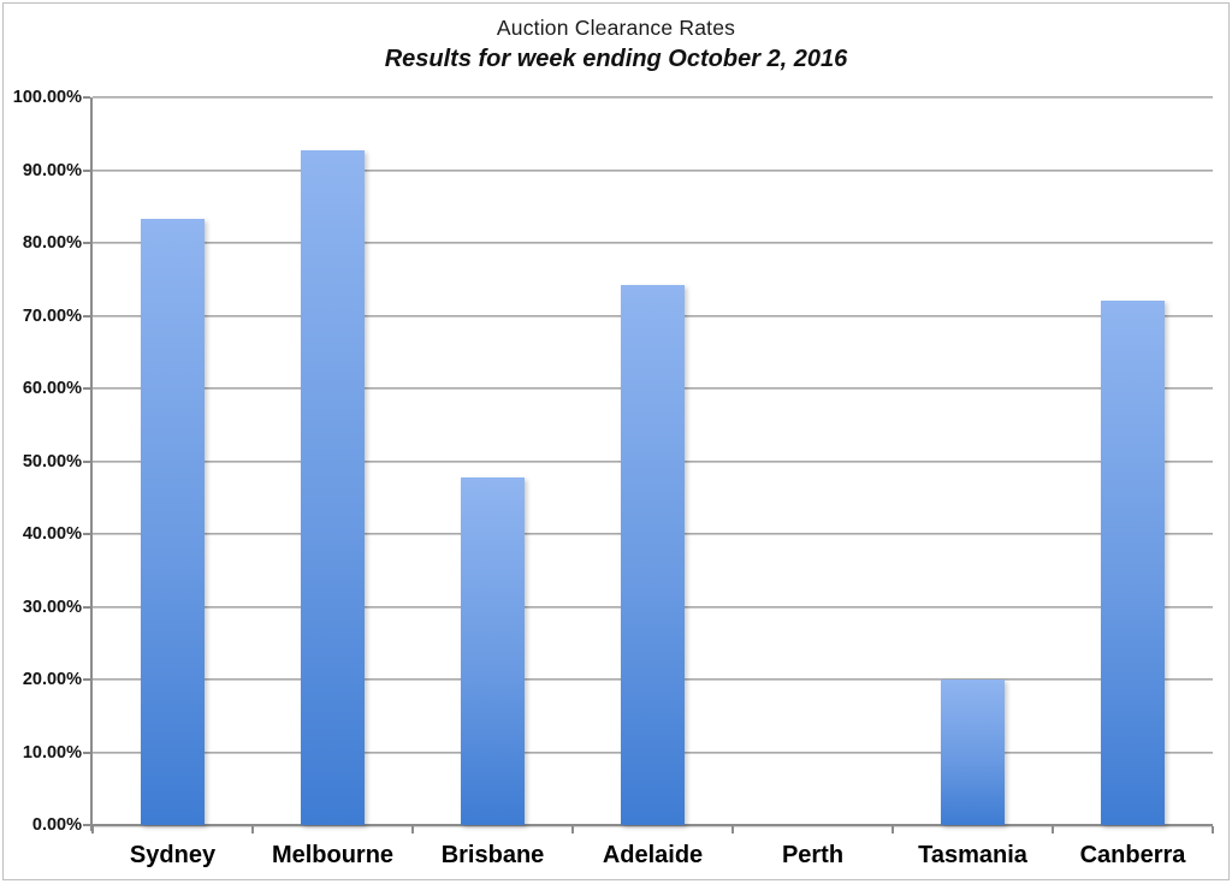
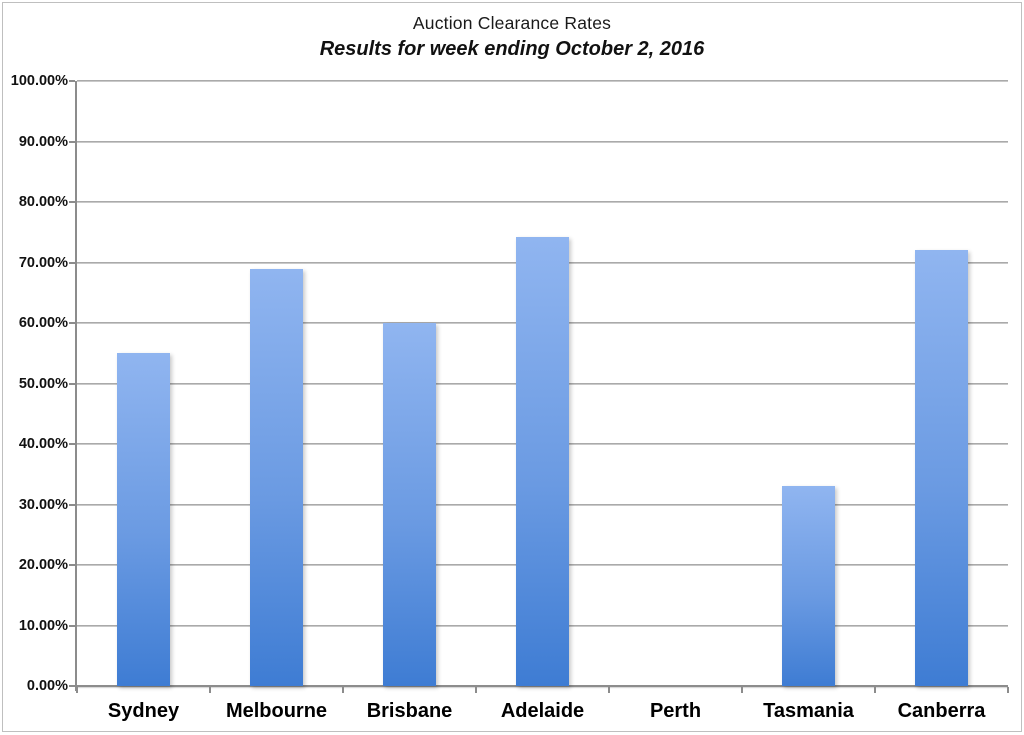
Sydney: 83% -> 55%
Melbourne: 93% -> 69%
Brisbane: 48% -> 60%
Tasmania: 20% -> 33%
